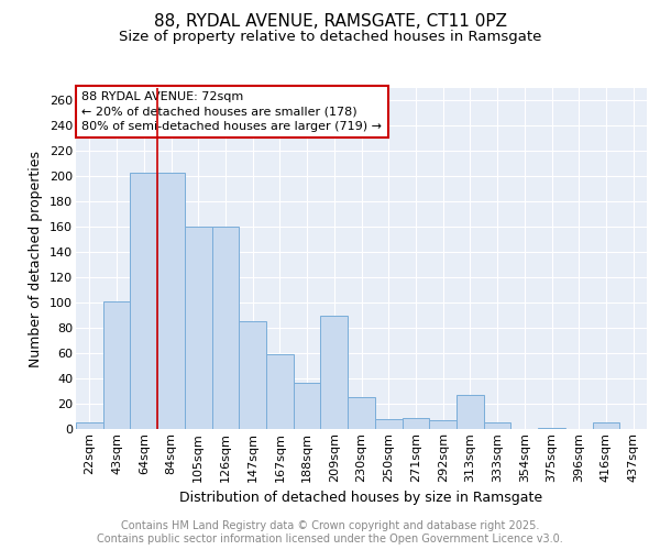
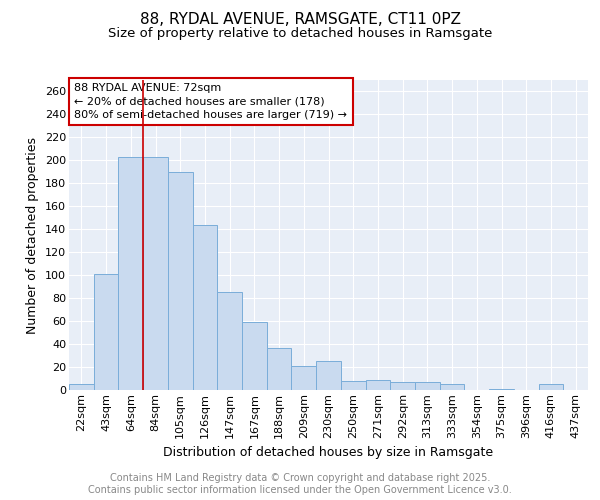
105sqm: 160 -> 190
126sqm: 160 -> 144
209sqm: 90 -> 21
313sqm: 27 -> 7
